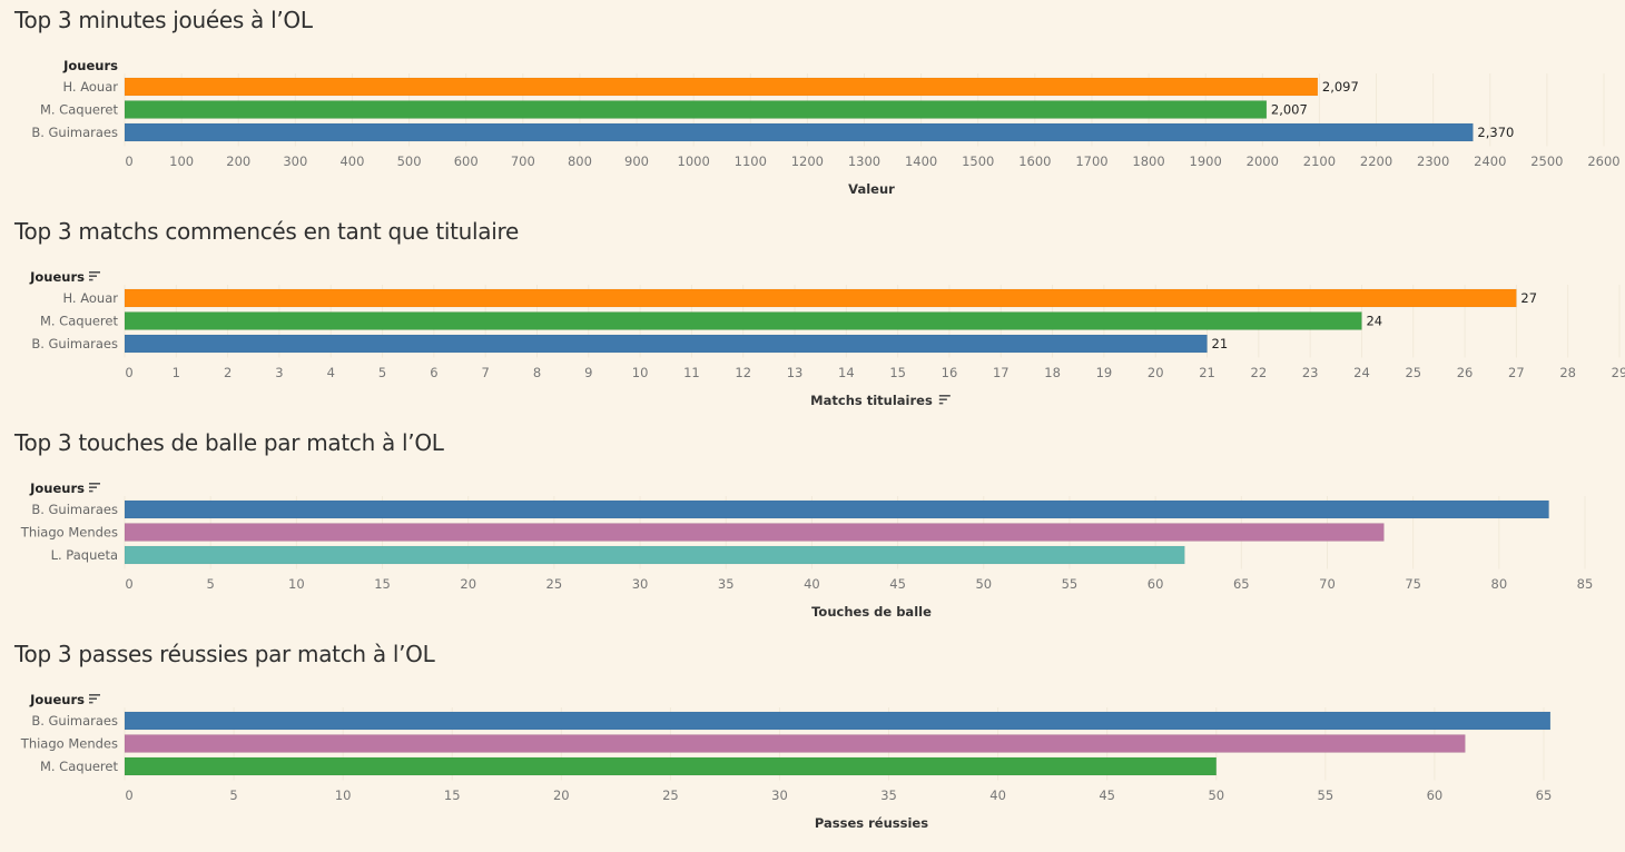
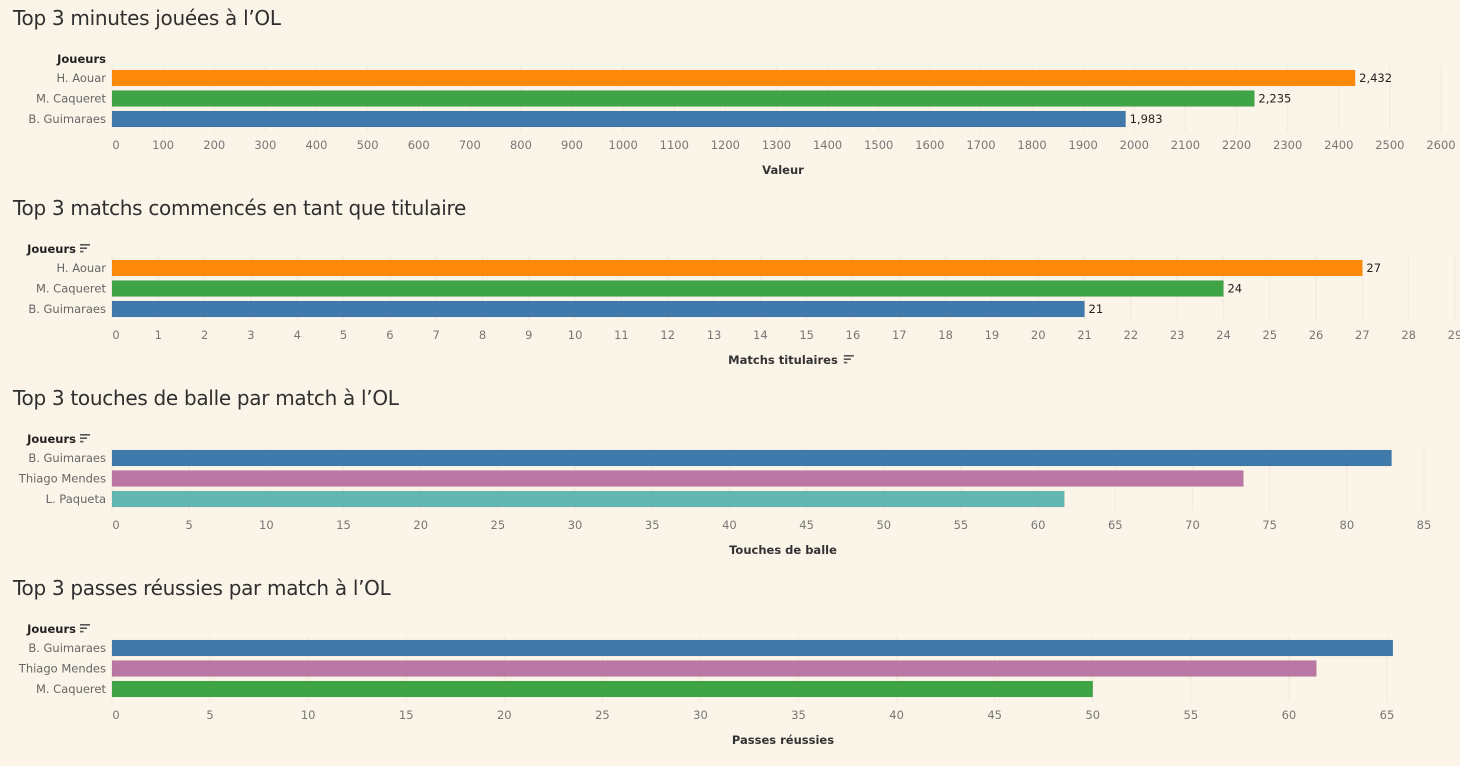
Top 3 minutes jouées à l’OL/H. Aouar: 2,097 -> 2,432
Top 3 minutes jouées à l’OL/M. Caqueret: 2,007 -> 2,235
Top 3 minutes jouées à l’OL/B. Guimaraes: 2,370 -> 1,983
